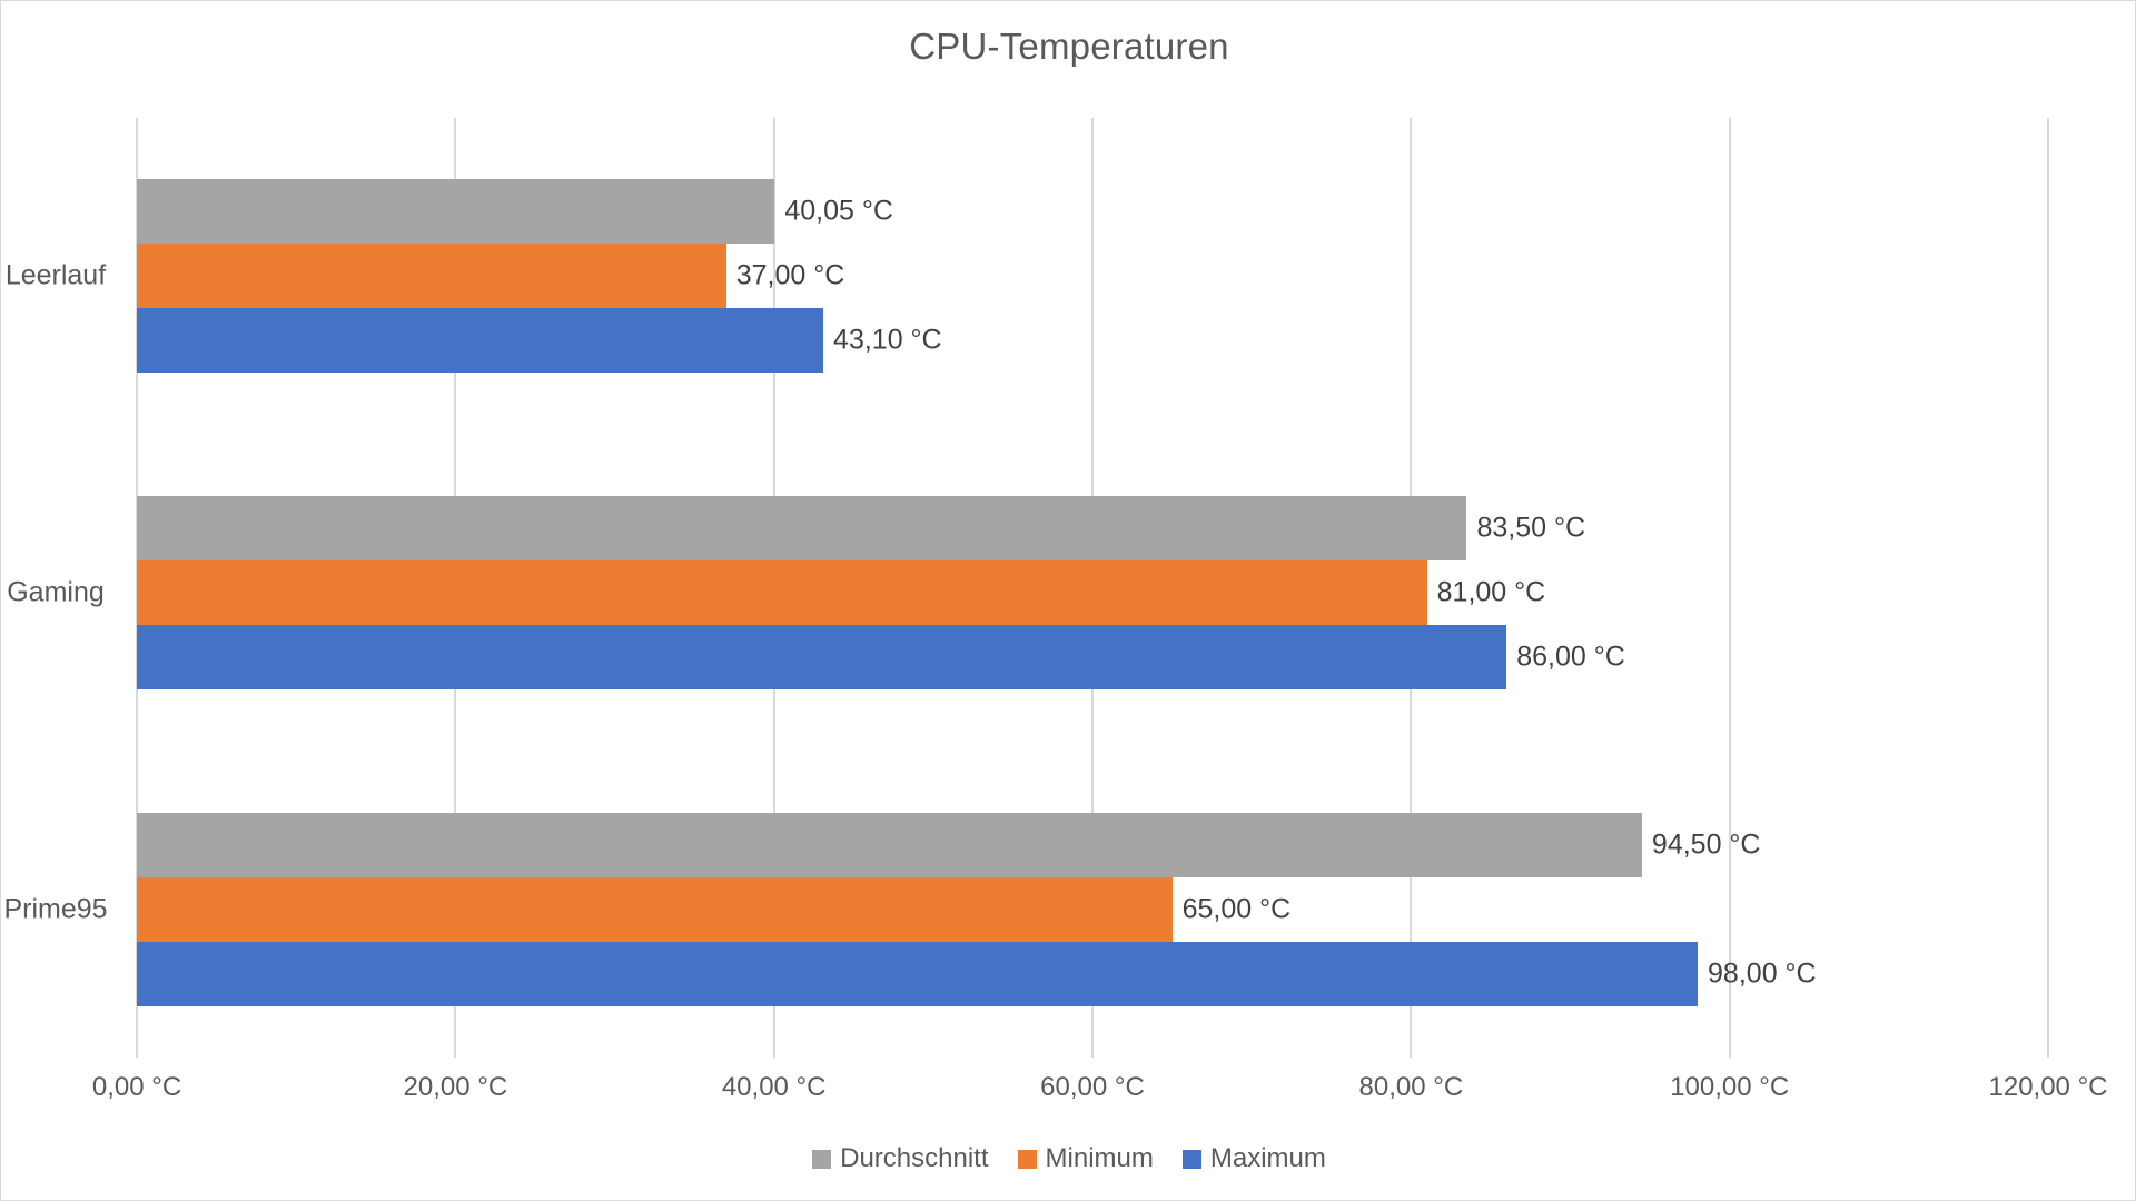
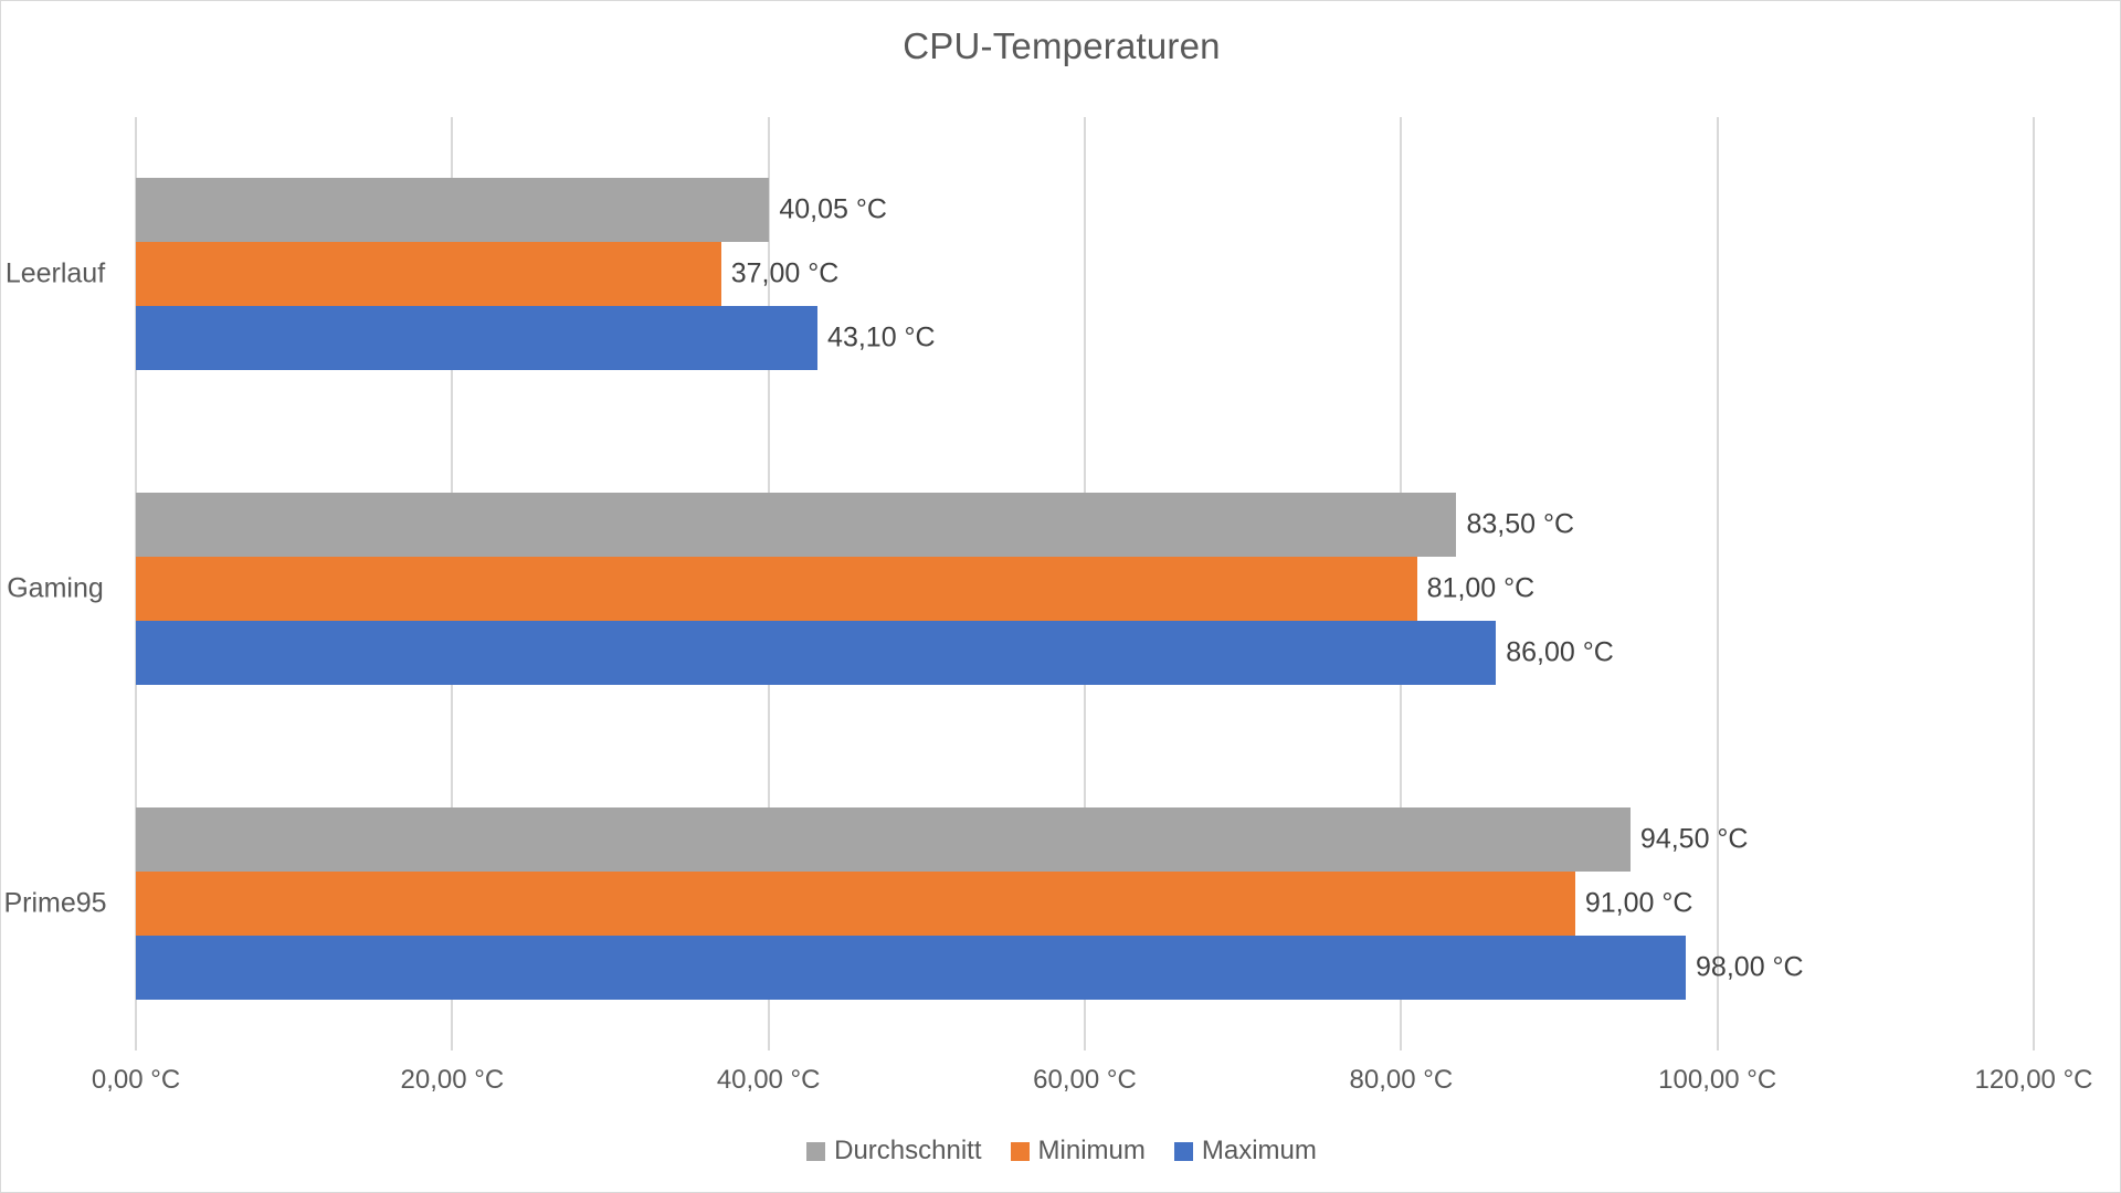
Minimum/Prime95: 65,00 -> 91,00
